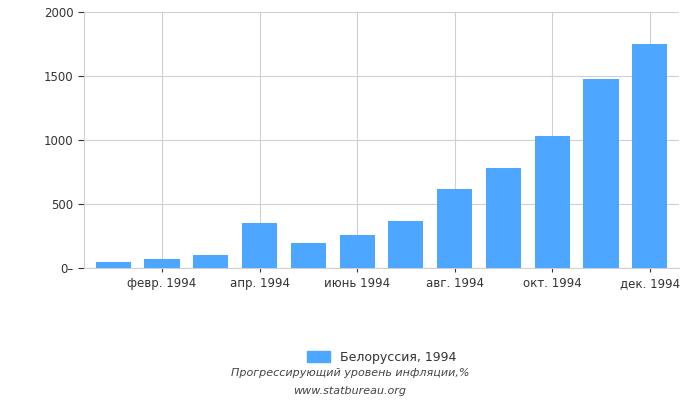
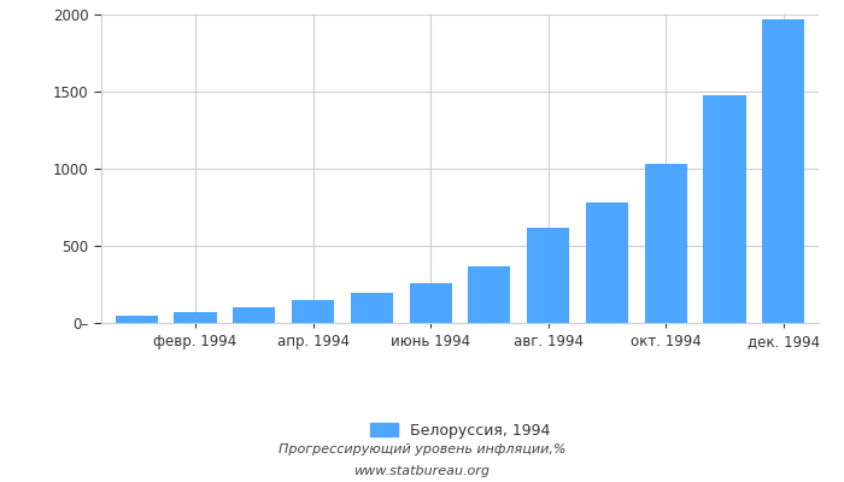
апр. 1994: 350 -> 150
дек. 1994: 1750 -> 1970
